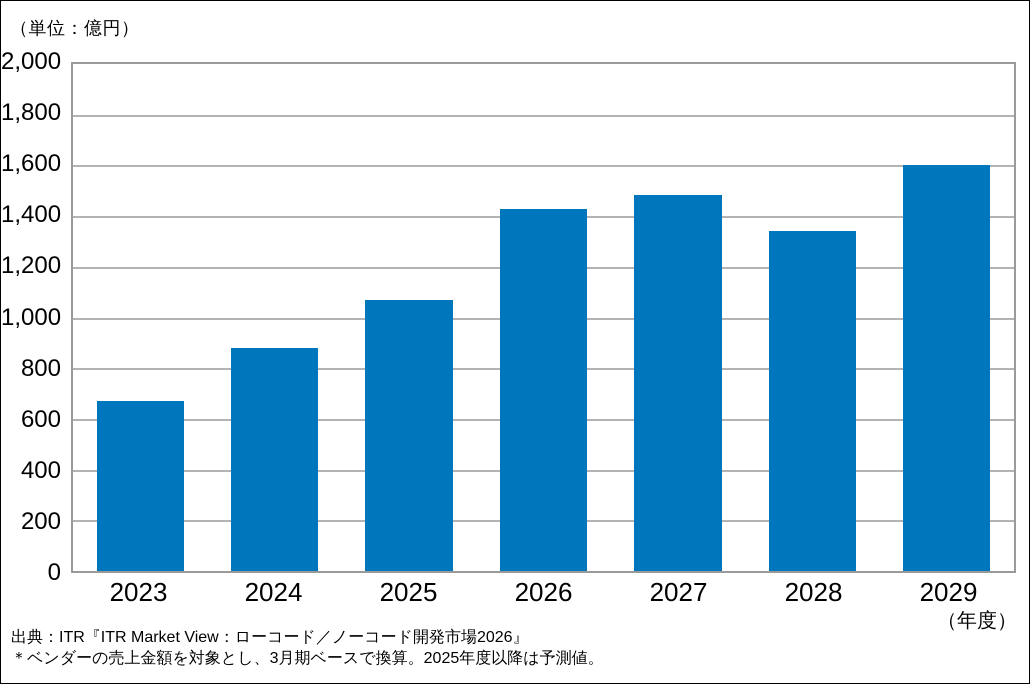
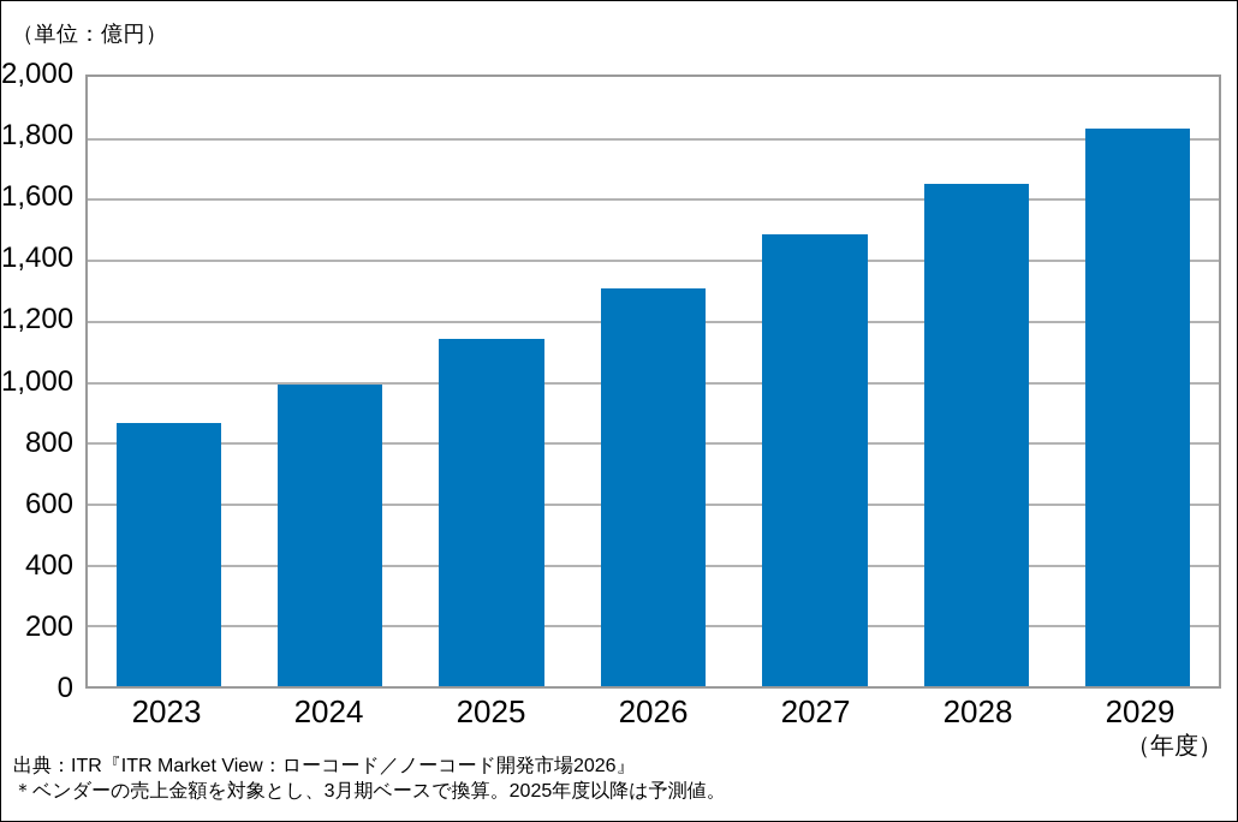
2023: 670 -> 860
2024: 880 -> 990
2025: 1070 -> 1140
2026: 1430 -> 1300
2028: 1340 -> 1650
2029: 1600 -> 1830
